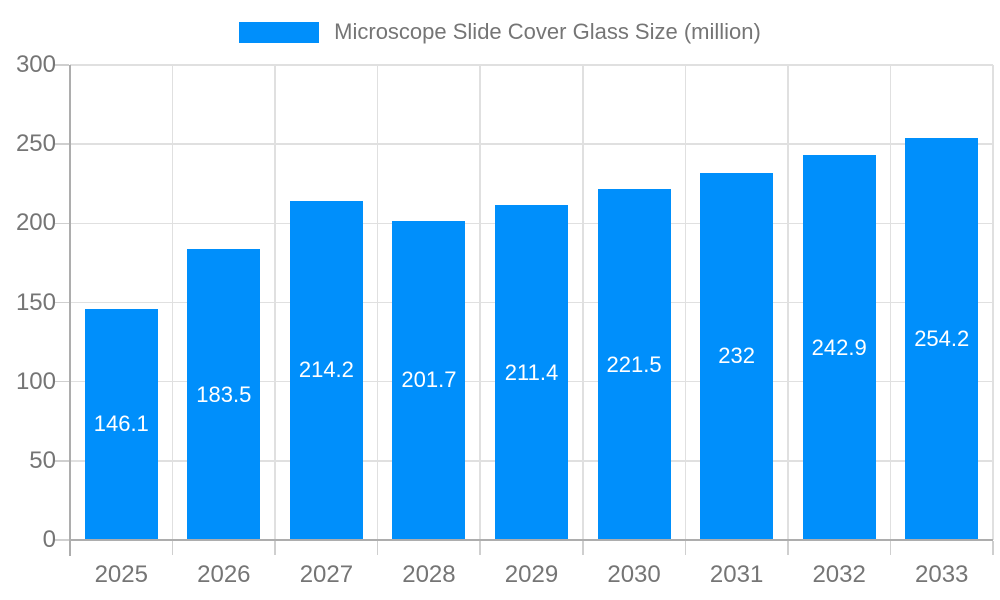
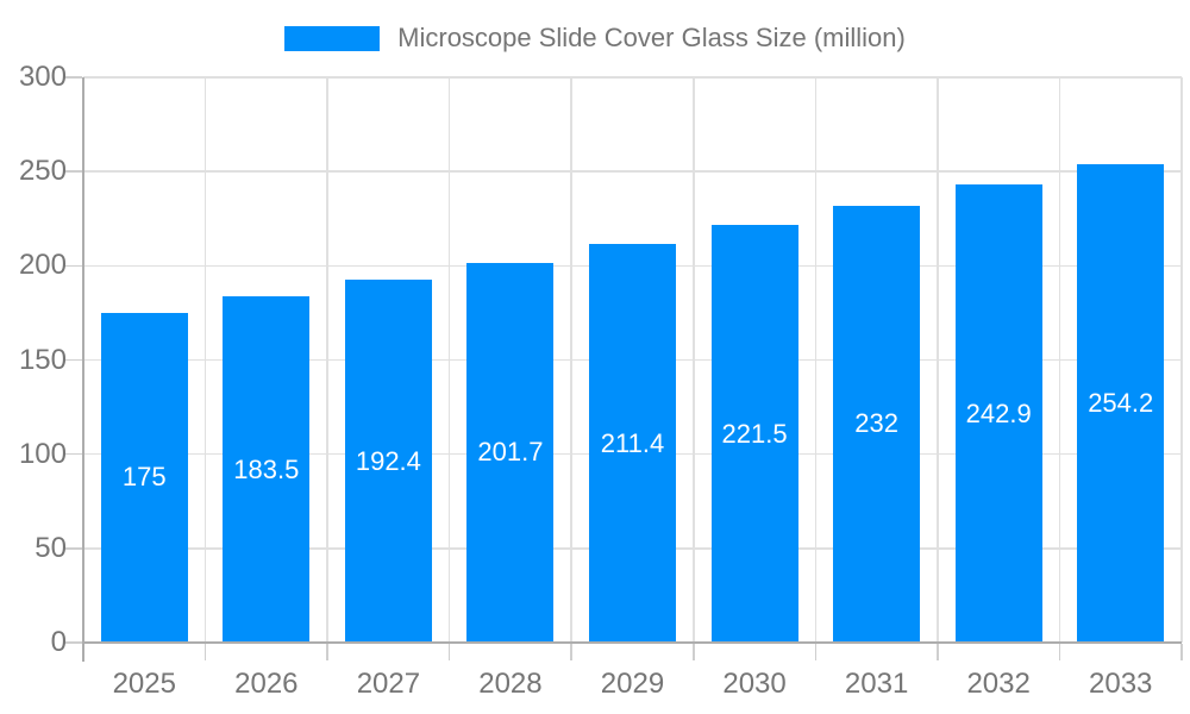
2025: 146.1 -> 175
2027: 214.2 -> 192.4
